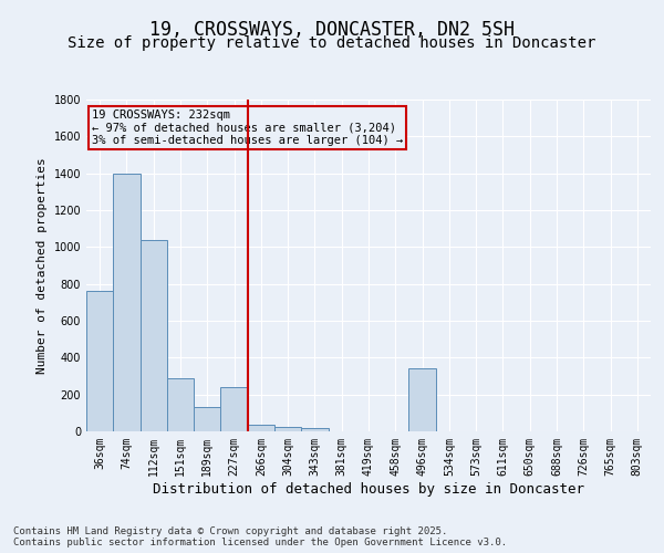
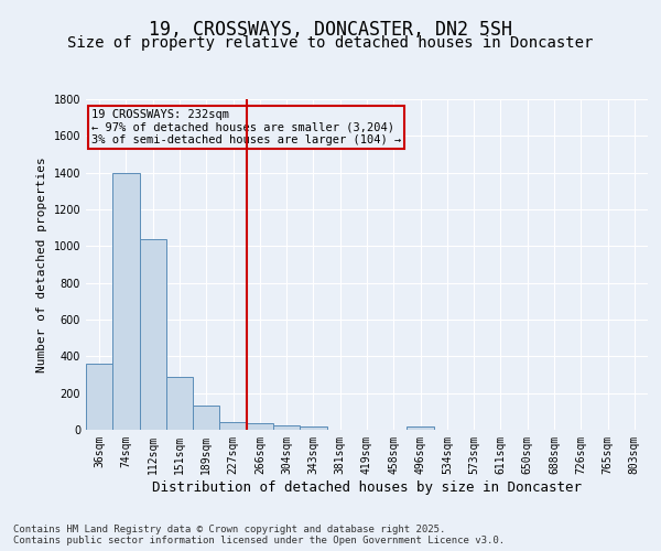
36sqm: 760 -> 360
227sqm: 240 -> 40
496sqm: 340 -> 20
